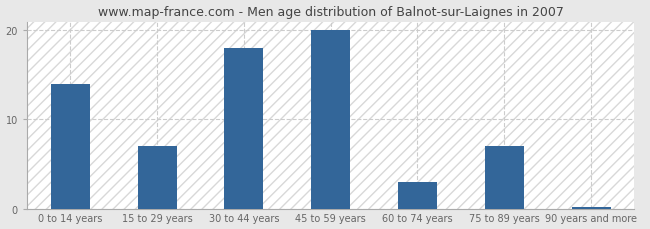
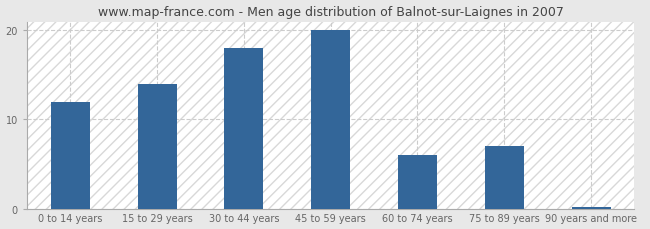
0 to 14 years: 14.0 -> 12.0
15 to 29 years: 7.0 -> 14.0
60 to 74 years: 3.0 -> 6.0
